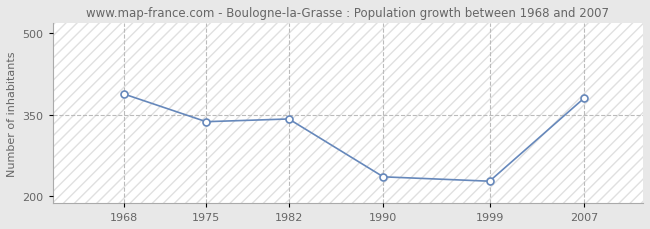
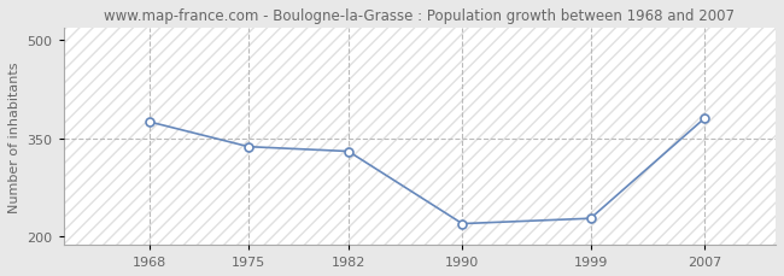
1968: 388 -> 375
1982: 342 -> 330
1990: 236 -> 220
